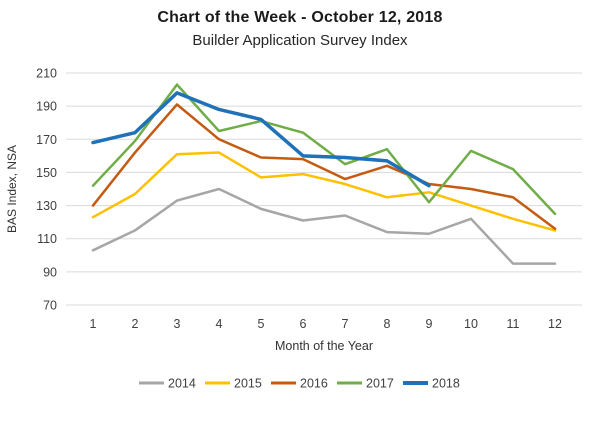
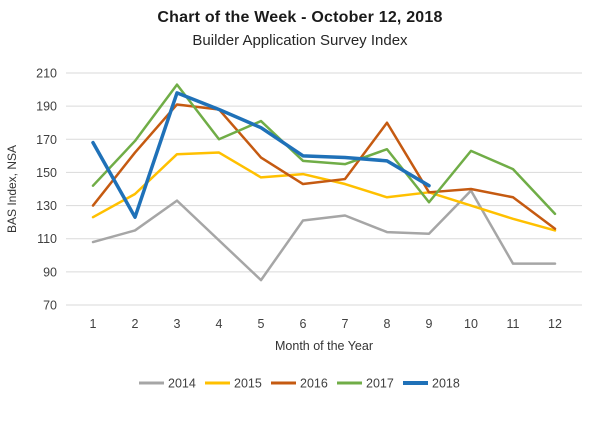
2014/1: 103 -> 108
2018/2: 174 -> 123
2014/4: 140 -> 109
2016/4: 170 -> 188
2017/4: 175 -> 170
2014/5: 128 -> 85
2018/5: 182 -> 177
2016/6: 158 -> 143
2017/6: 174 -> 157
2016/8: 154 -> 180
2016/9: 143 -> 138
2014/10: 122 -> 139
